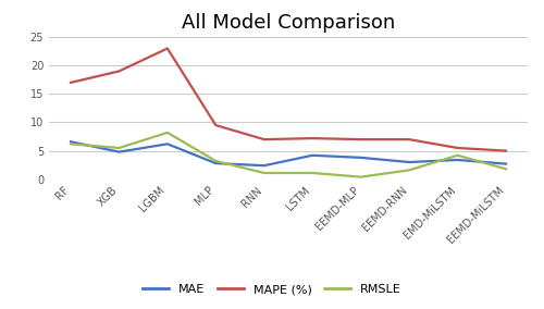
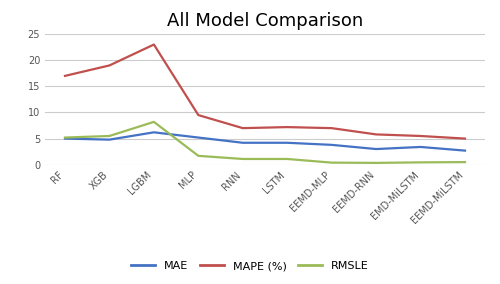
MAE/RF: 6.6 -> 5.0
RMSLE/RF: 6.2 -> 5.2
MAE/MLP: 2.8 -> 5.2
RMSLE/MLP: 3.2 -> 1.7
MAE/RNN: 2.4 -> 4.2
MAPE (%)/EEMD-RNN: 7.0 -> 5.8
RMSLE/EEMD-RNN: 1.6 -> 0.3
RMSLE/EMD-MiLSTM: 4.2 -> 0.5
RMSLE/EEMD-MiLSTM: 1.8 -> 0.5
